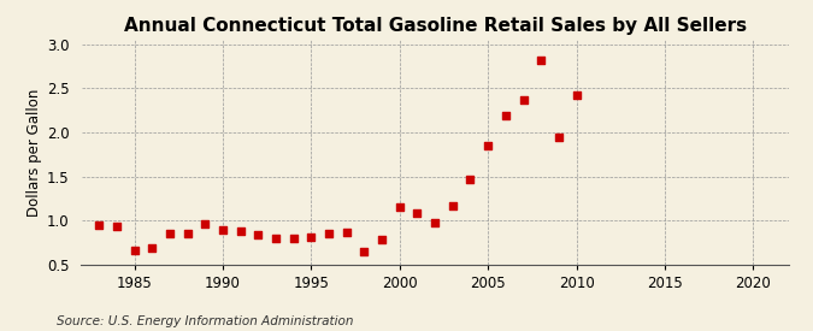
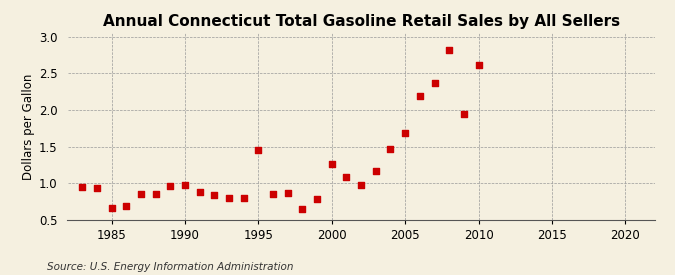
1990: 0.90 -> 0.98
1995: 0.81 -> 1.46
2000: 1.15 -> 1.26
2005: 1.85 -> 1.68
2010: 2.42 -> 2.62
